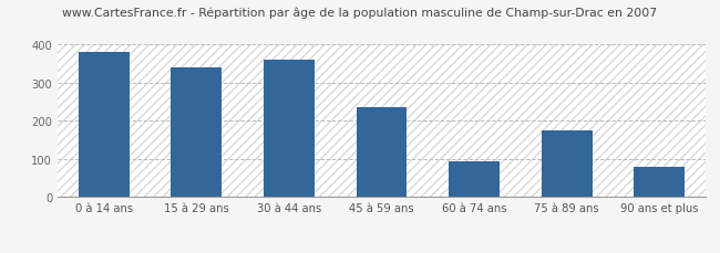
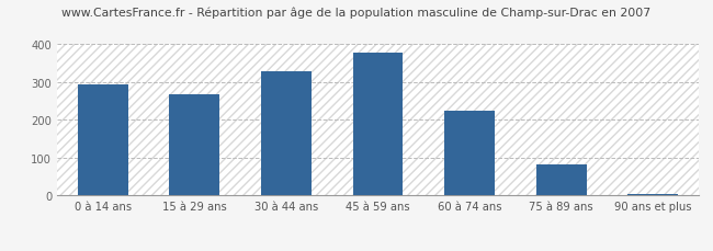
0 à 14 ans: 380 -> 293
15 à 29 ans: 340 -> 267
30 à 44 ans: 360 -> 328
45 à 59 ans: 235 -> 378
60 à 74 ans: 95 -> 224
75 à 89 ans: 175 -> 82
90 ans et plus: 80 -> 5
